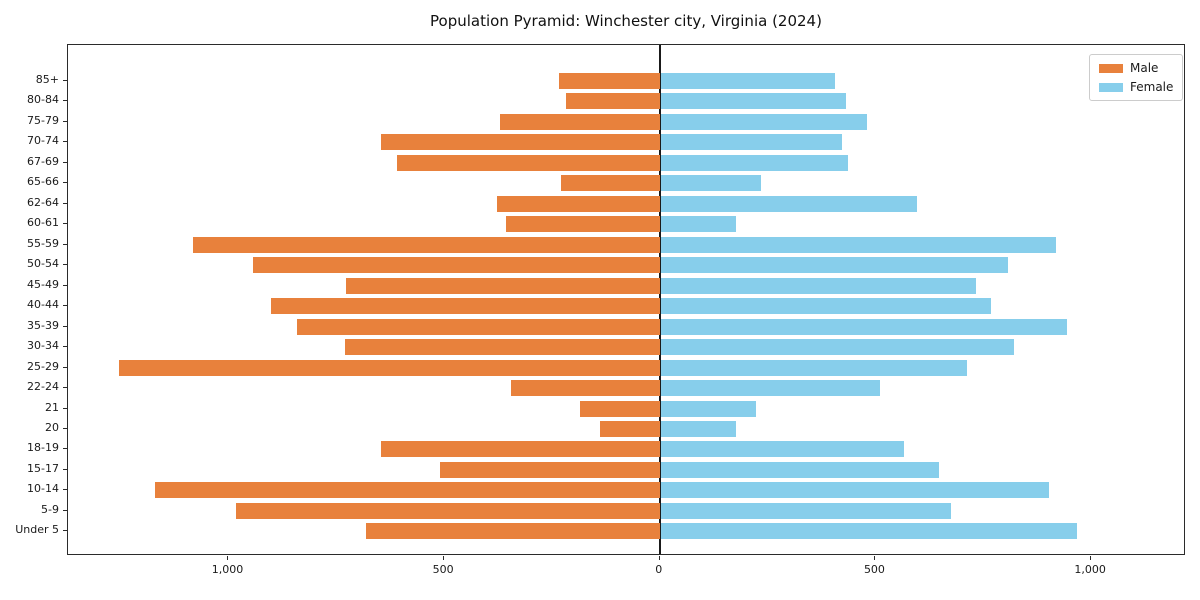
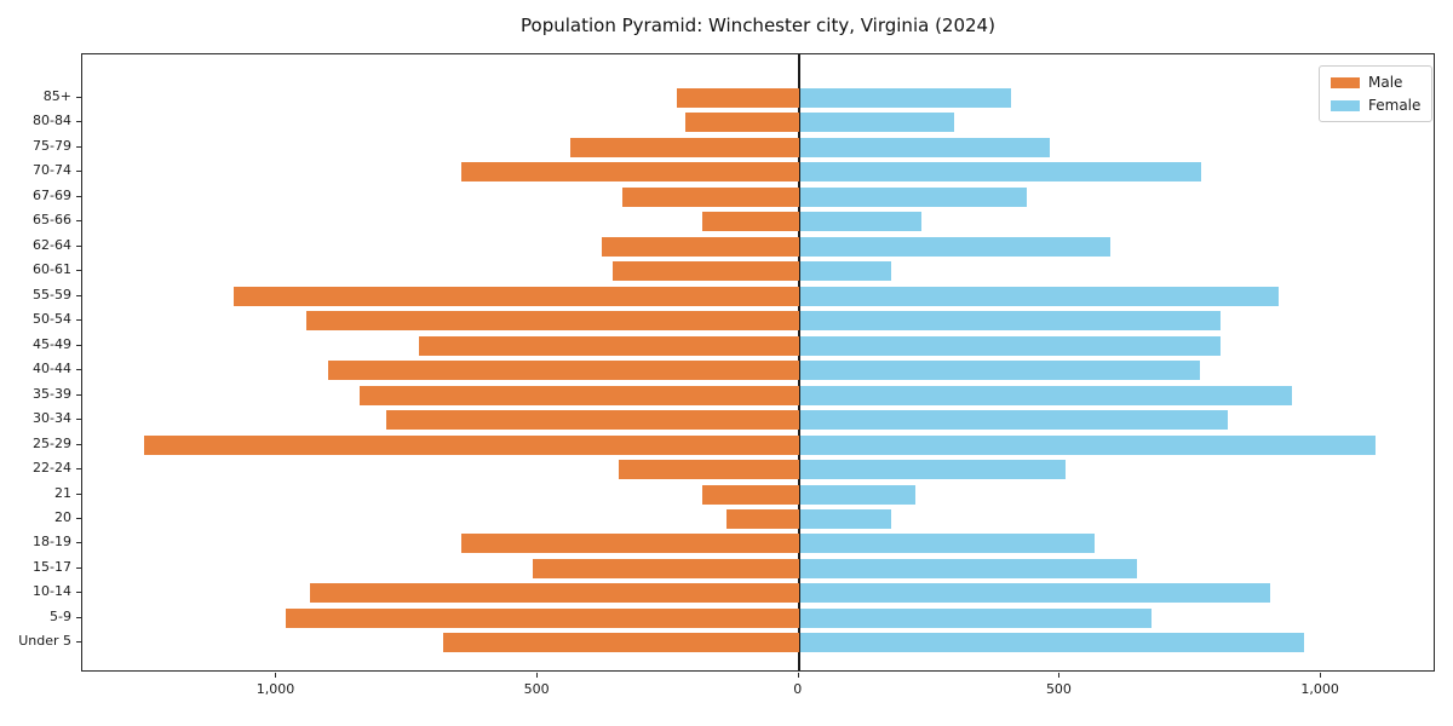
Female/80-84: 430 -> 290
Male/75-79: 370 -> 440
Female/70-74: 420 -> 770
Male/67-69: 610 -> 340
Male/65-66: 230 -> 190
Female/45-49: 730 -> 800
Male/30-34: 730 -> 790
Female/25-29: 710 -> 1100
Male/10-14: 1170 -> 940
